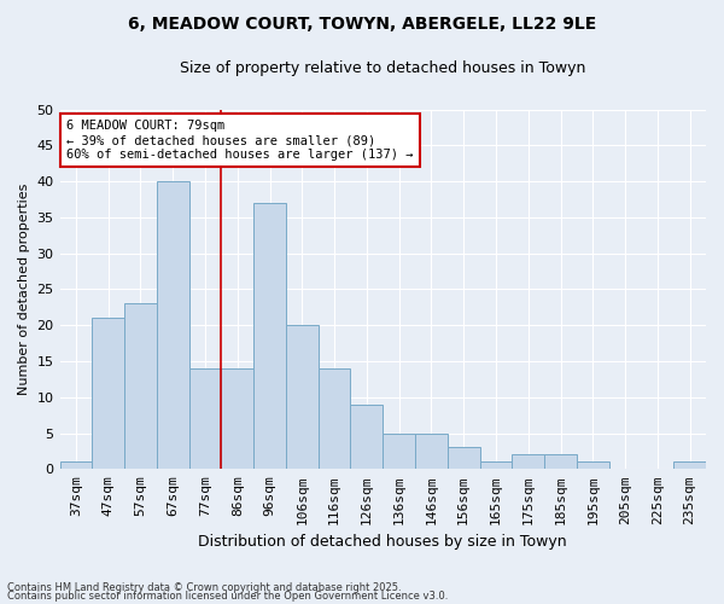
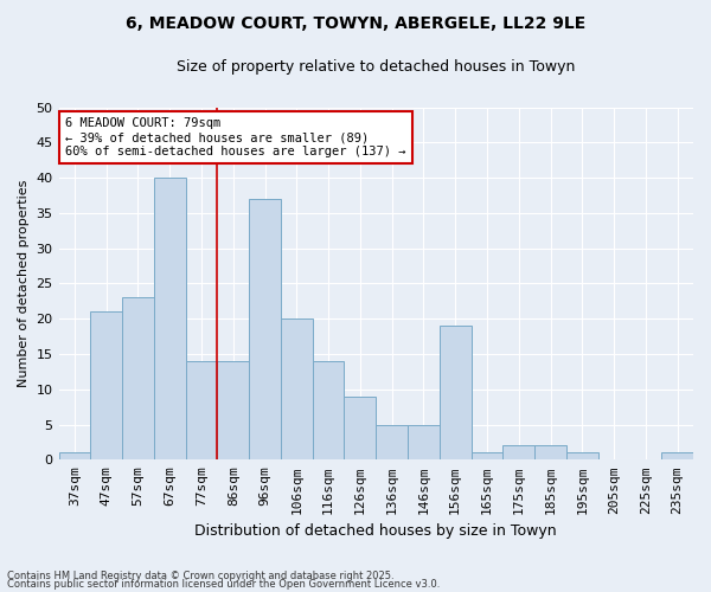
156sqm: 3 -> 19
